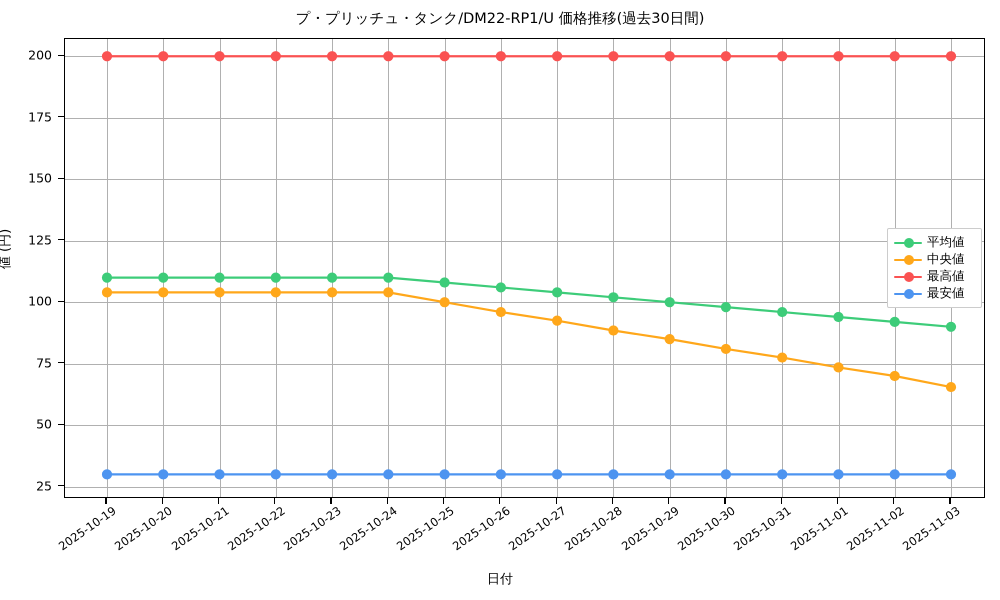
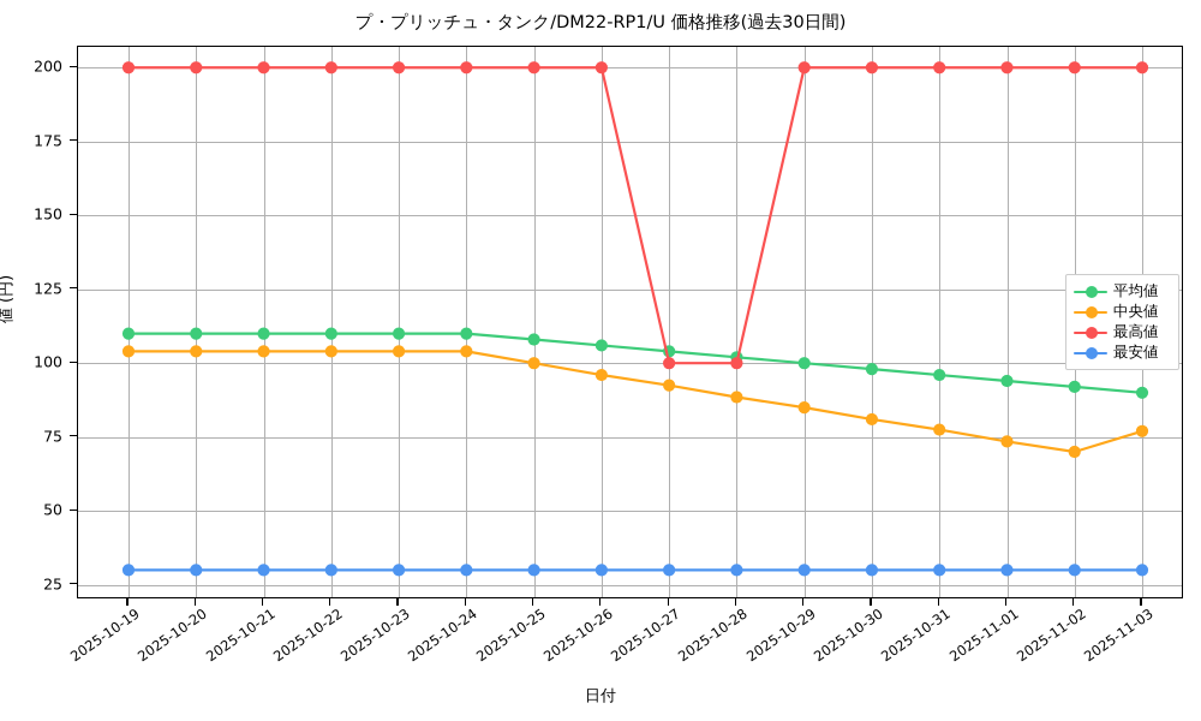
最高値/2025-10-27: 200 -> 100
最高値/2025-10-28: 200 -> 100
中央値/2025-11-03: 66 -> 77
